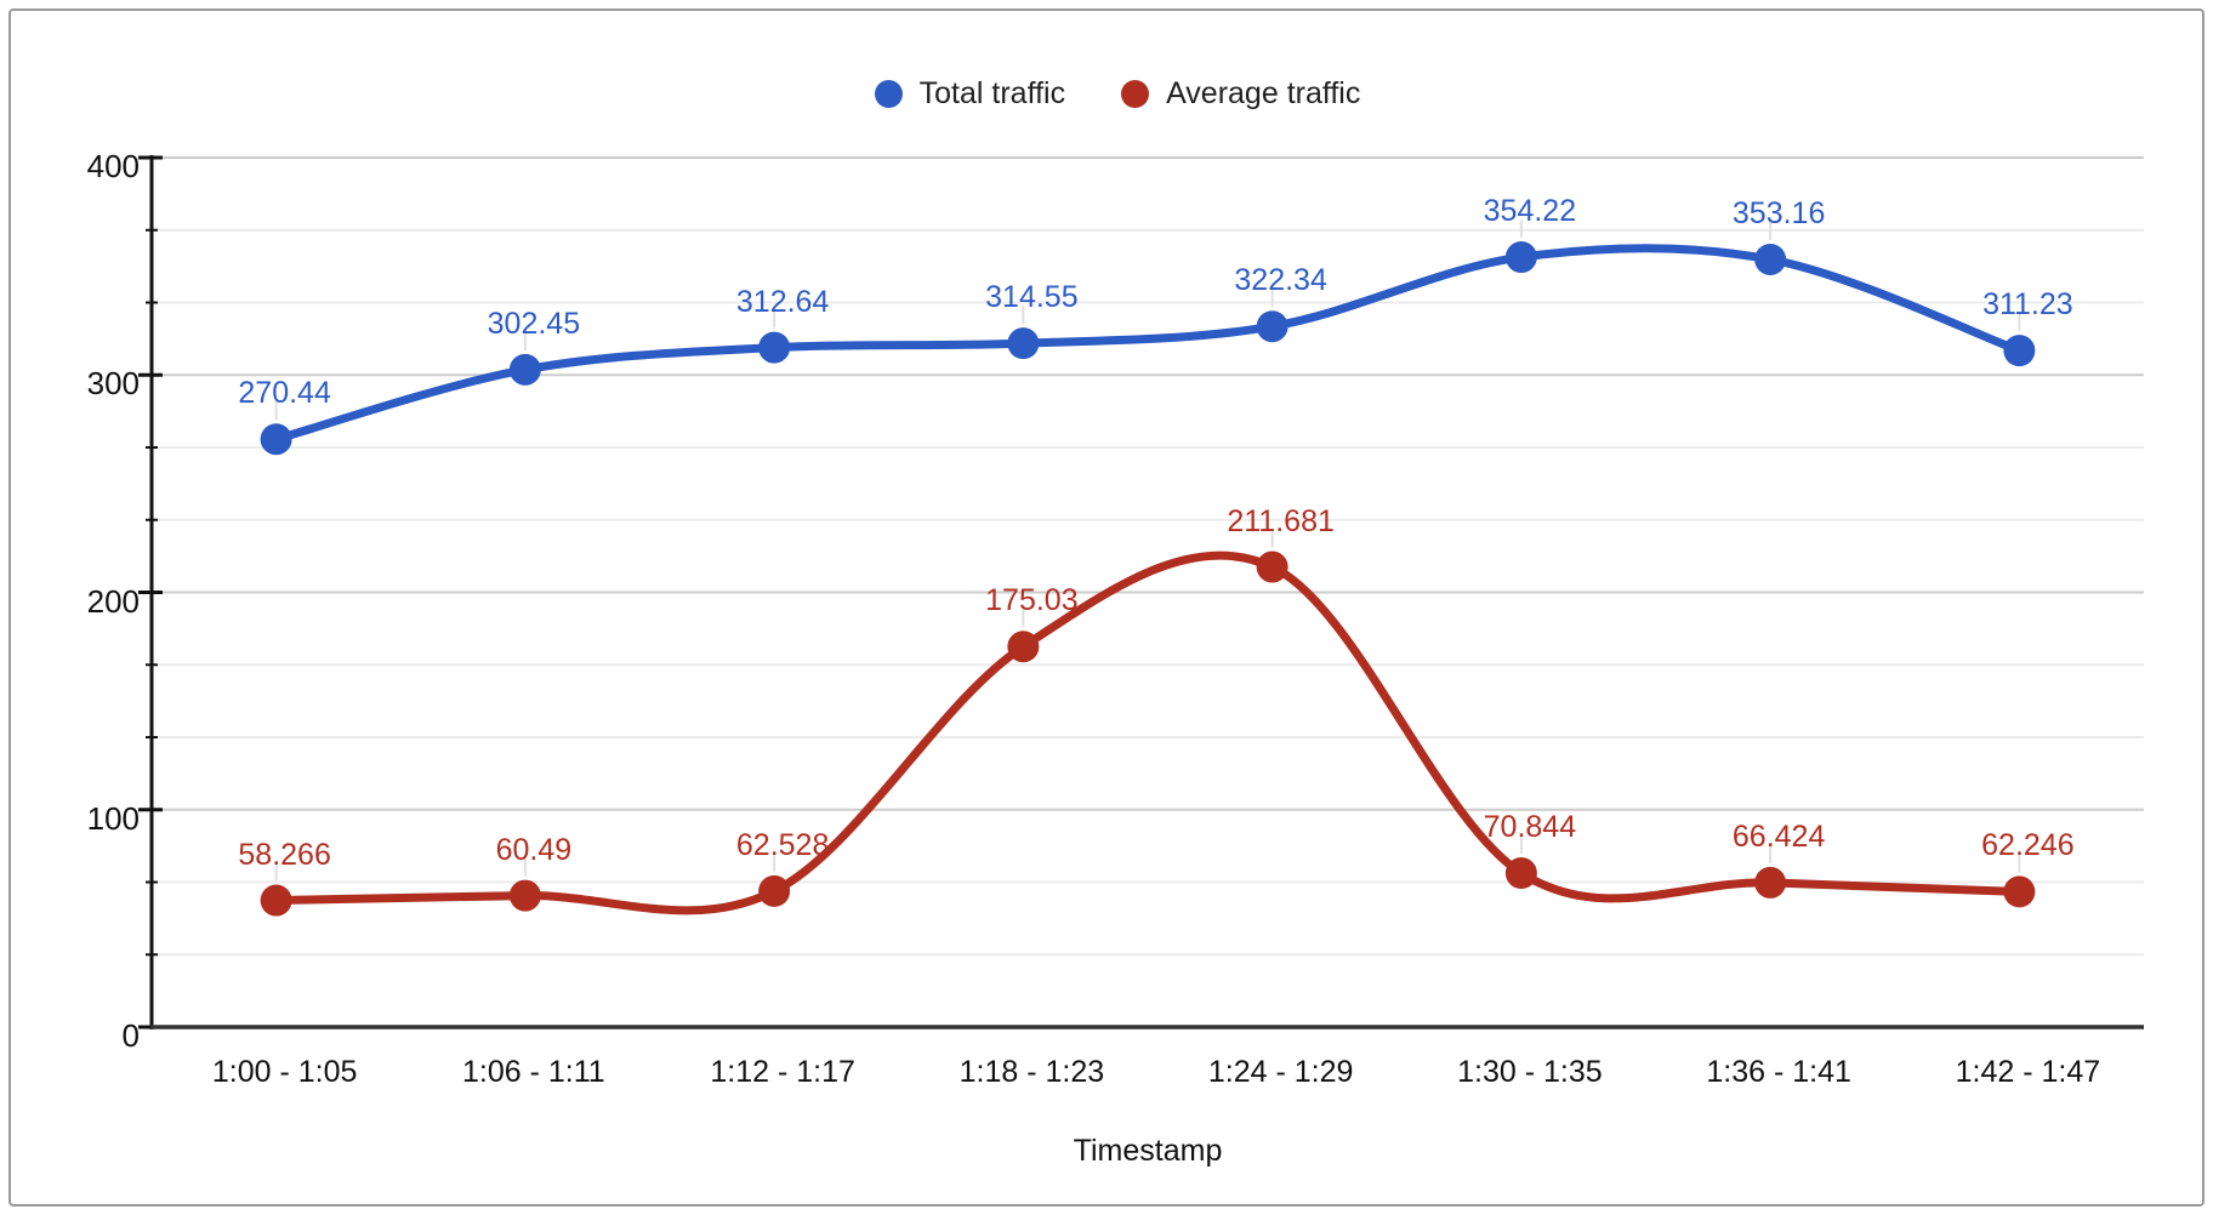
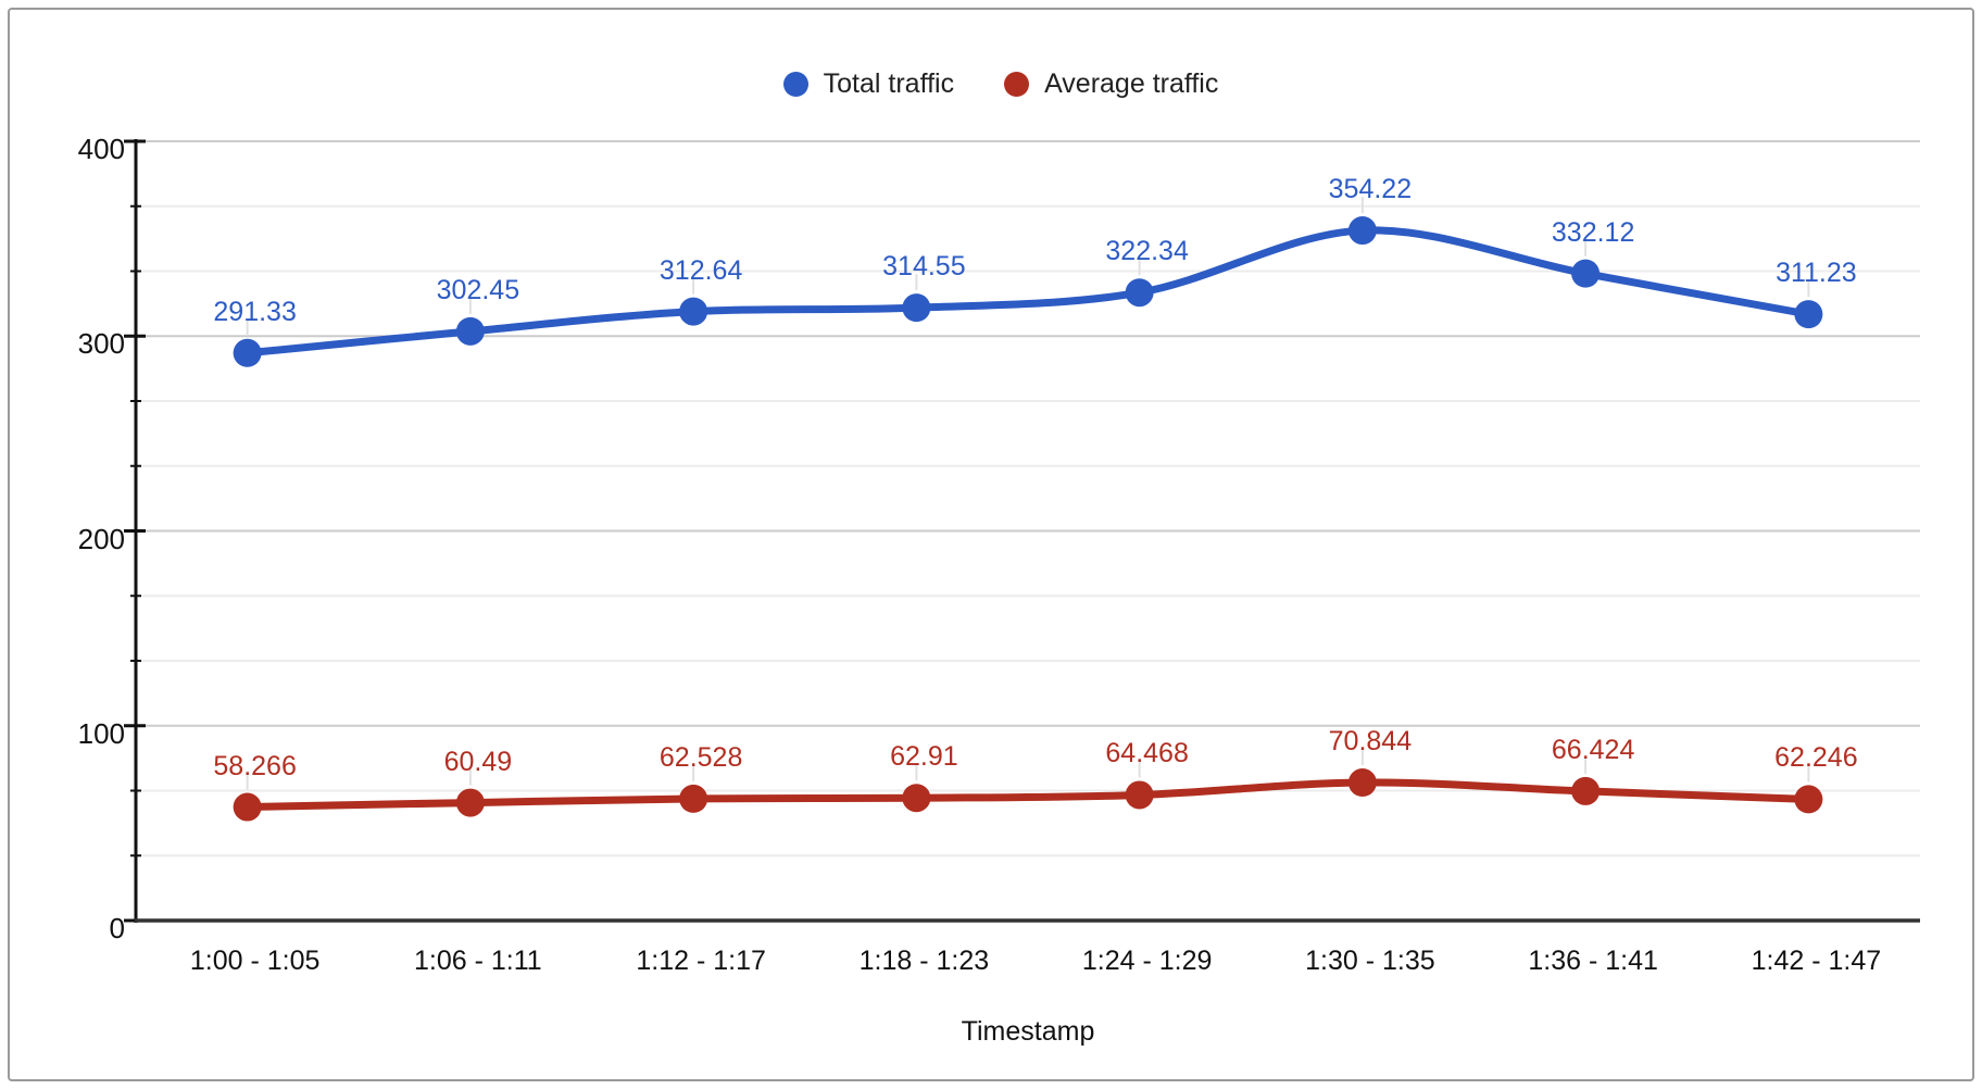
Total traffic/1:00 - 1:05: 270.44 -> 291.33
Average traffic/1:18 - 1:23: 175.03 -> 62.91
Average traffic/1:24 - 1:29: 211.681 -> 64.468
Total traffic/1:36 - 1:41: 353.16 -> 332.12
